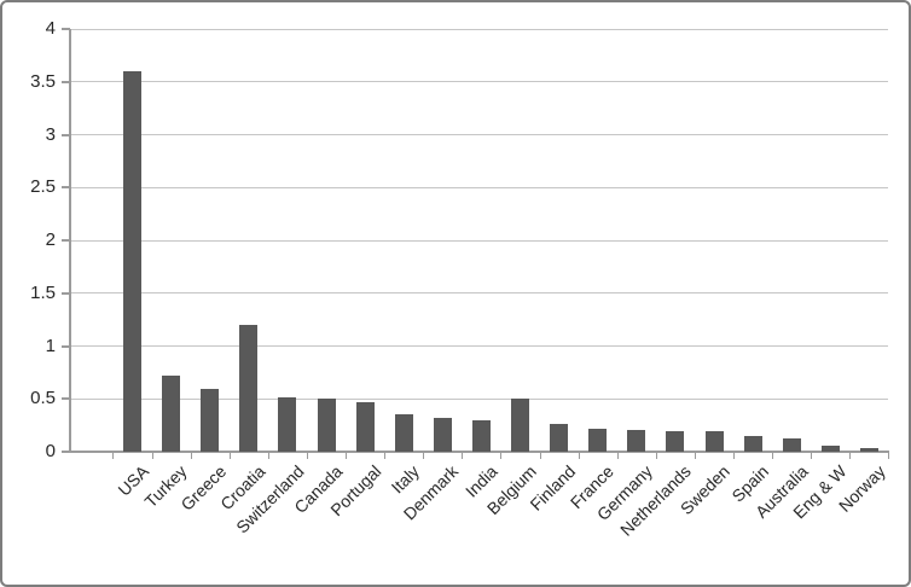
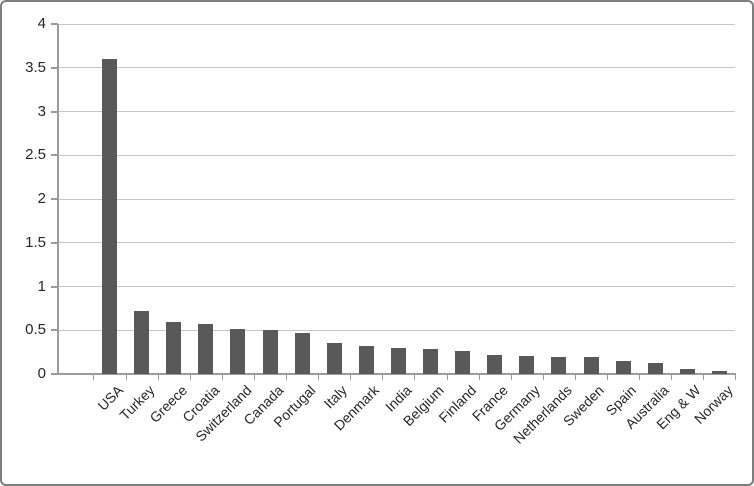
Croatia: 1.2 -> 0.6
Belgium: 0.5 -> 0.3
